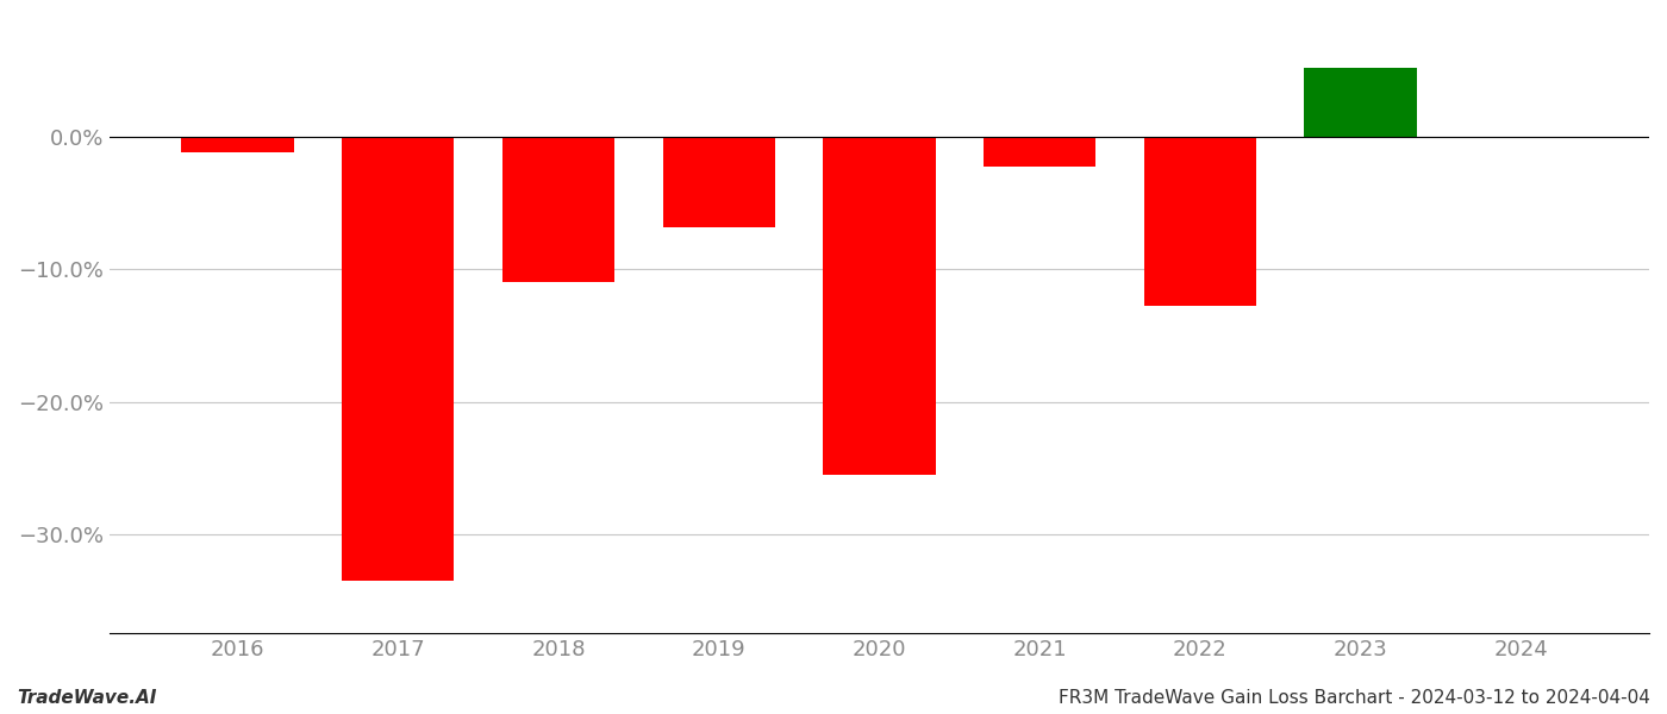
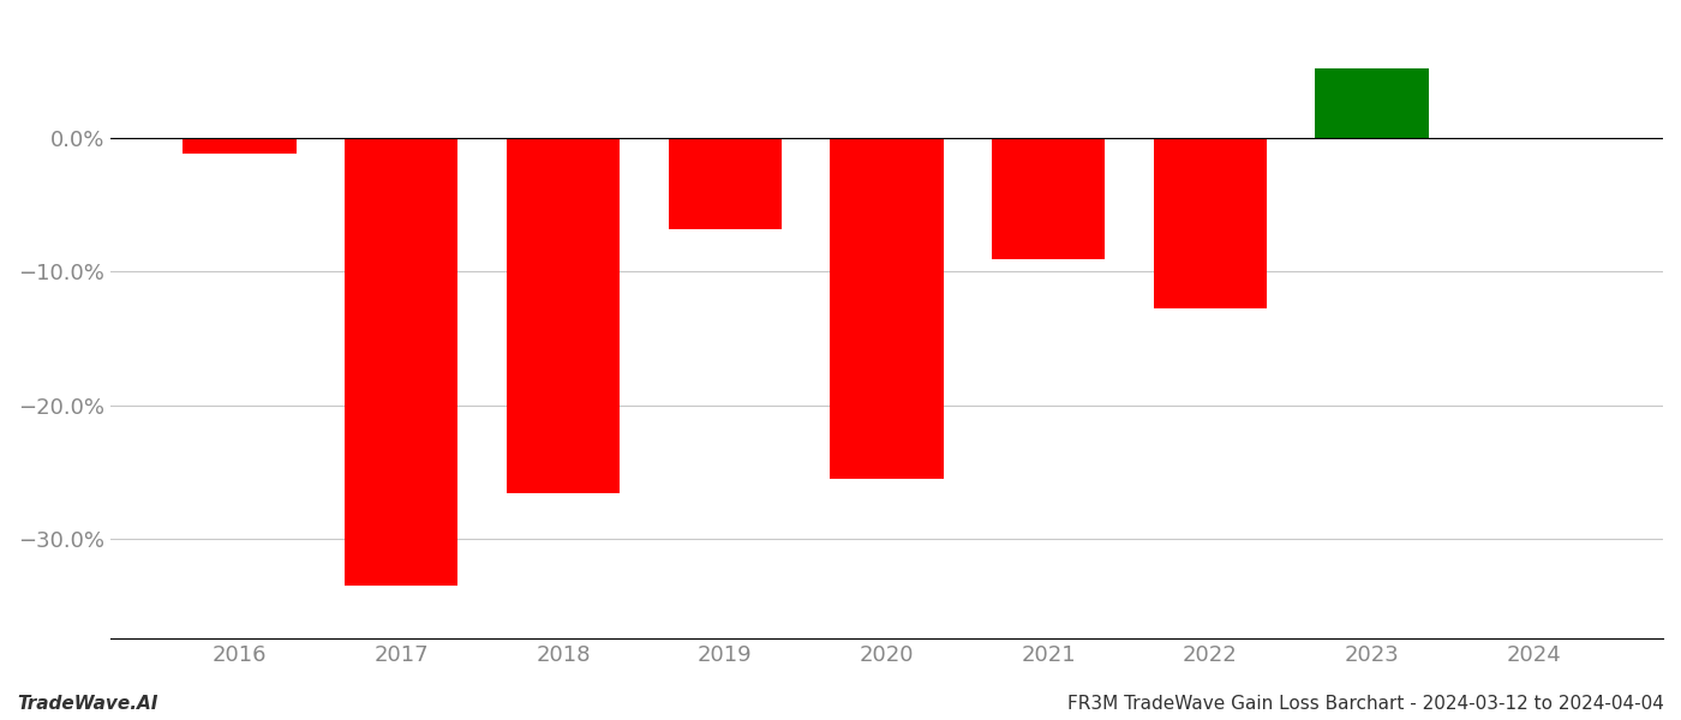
2018: -11.0% -> -26.6%
2021: -2.2% -> -9.1%
